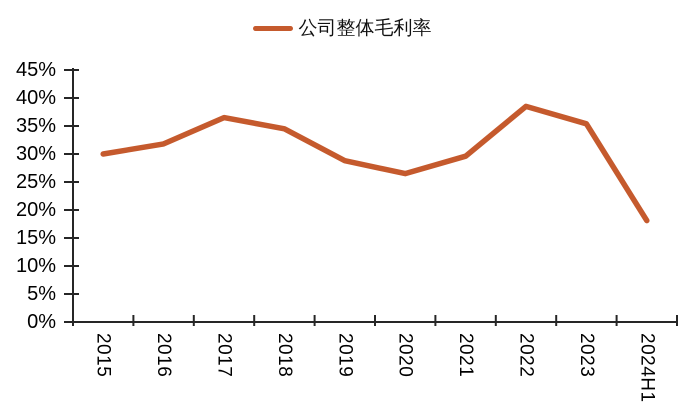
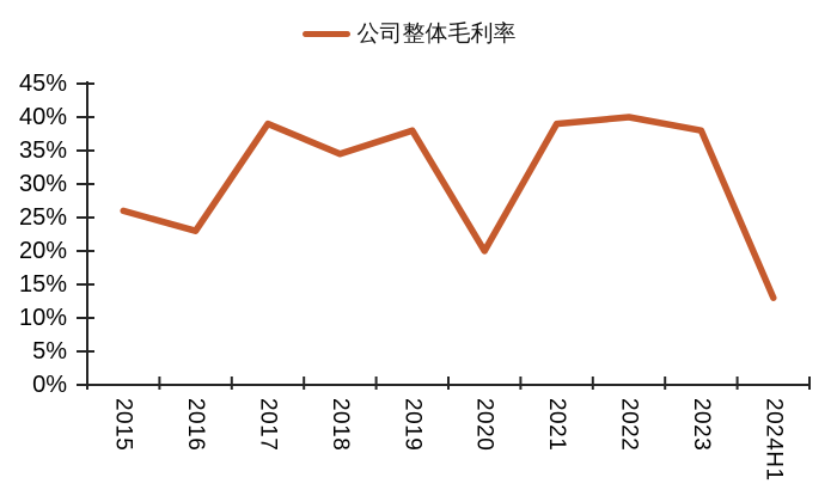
2015: 30% -> 26%
2016: 32% -> 23%
2017: 36% -> 39%
2019: 29% -> 38%
2020: 26% -> 20%
2021: 30% -> 39%
2022: 38% -> 40%
2023: 35% -> 38%
2024H1: 18% -> 13%
